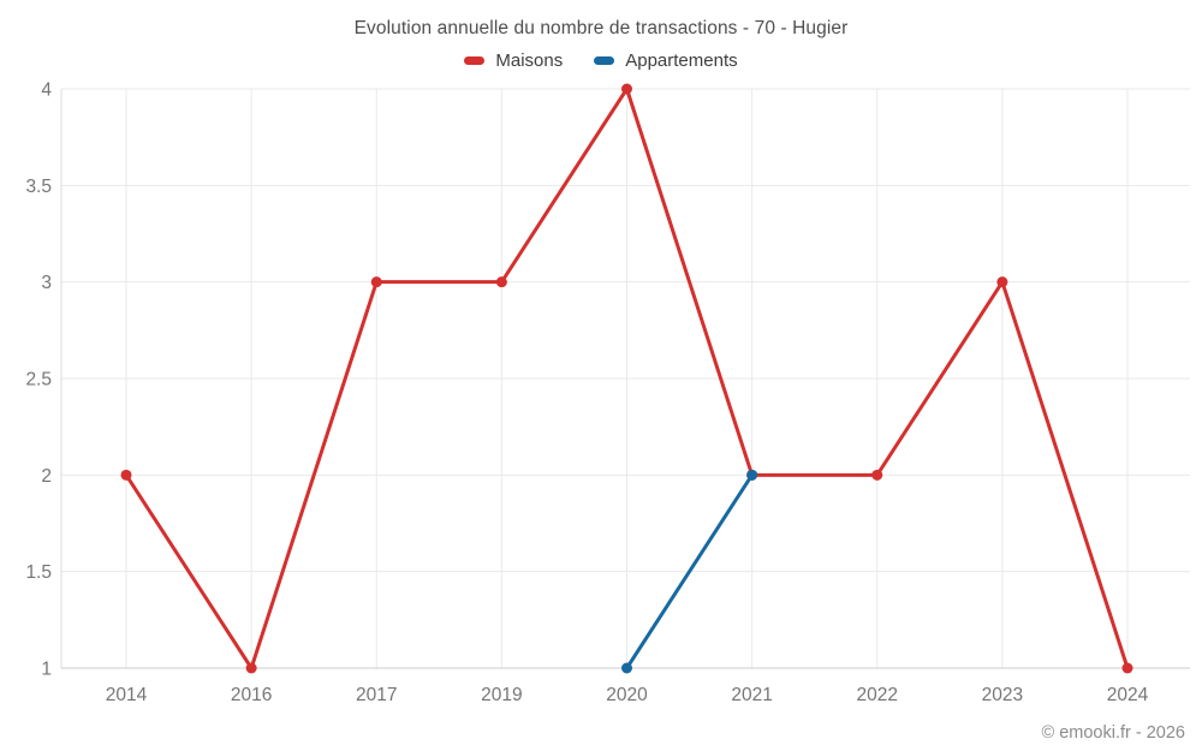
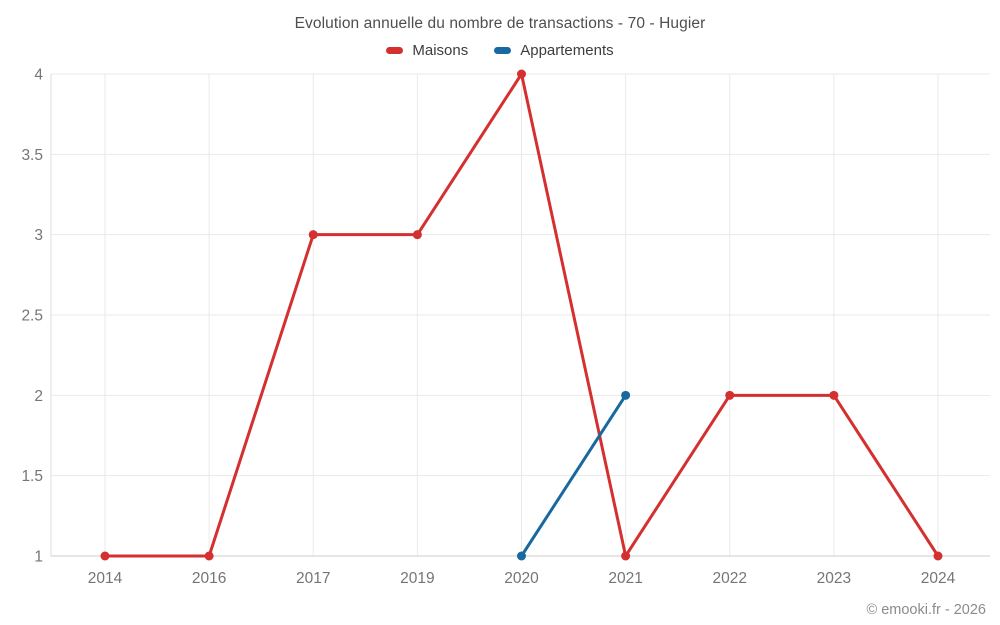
Maisons/2014: 2 -> 1
Maisons/2021: 2 -> 1
Maisons/2023: 3 -> 2
